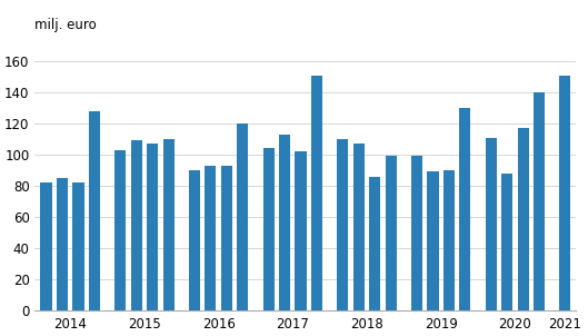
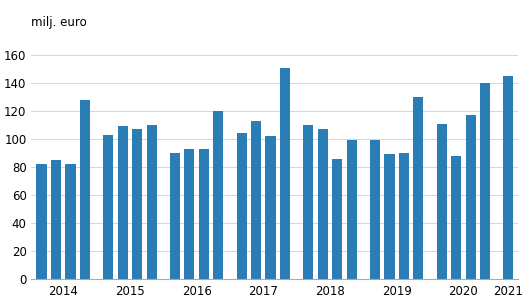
2021: 151 -> 145
